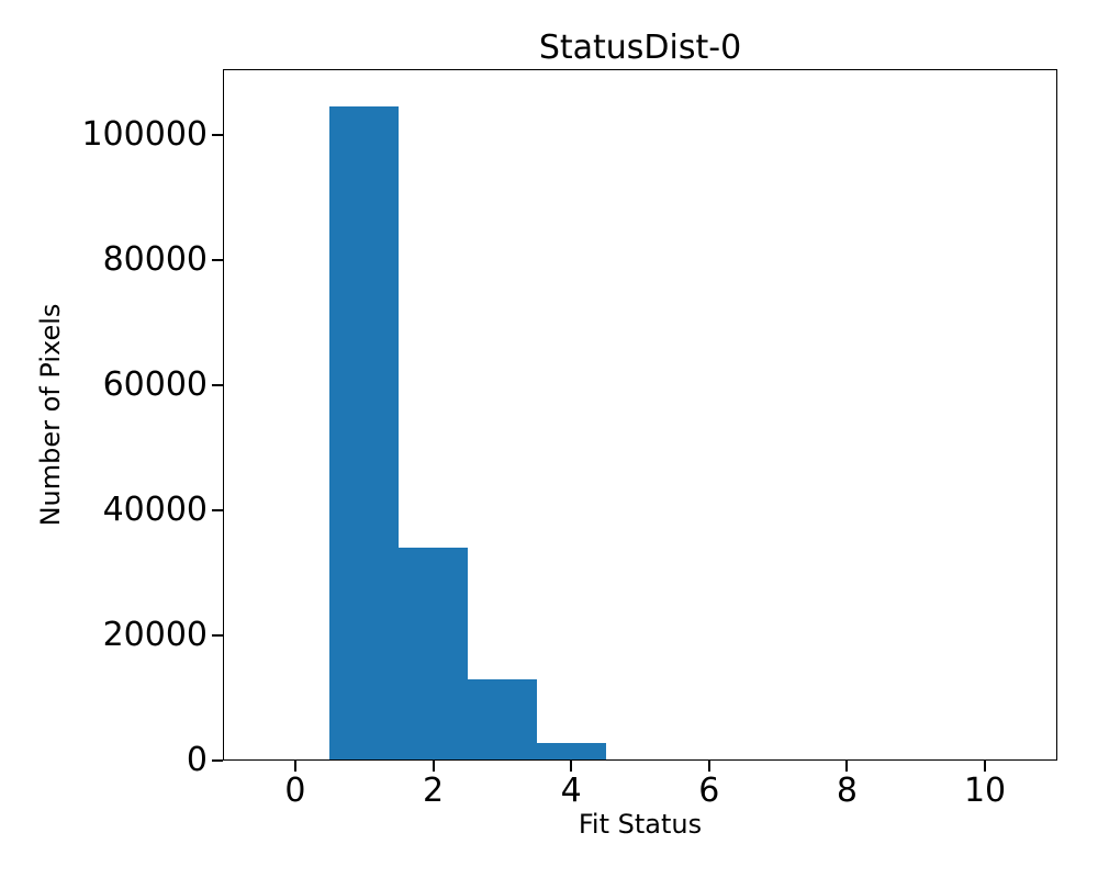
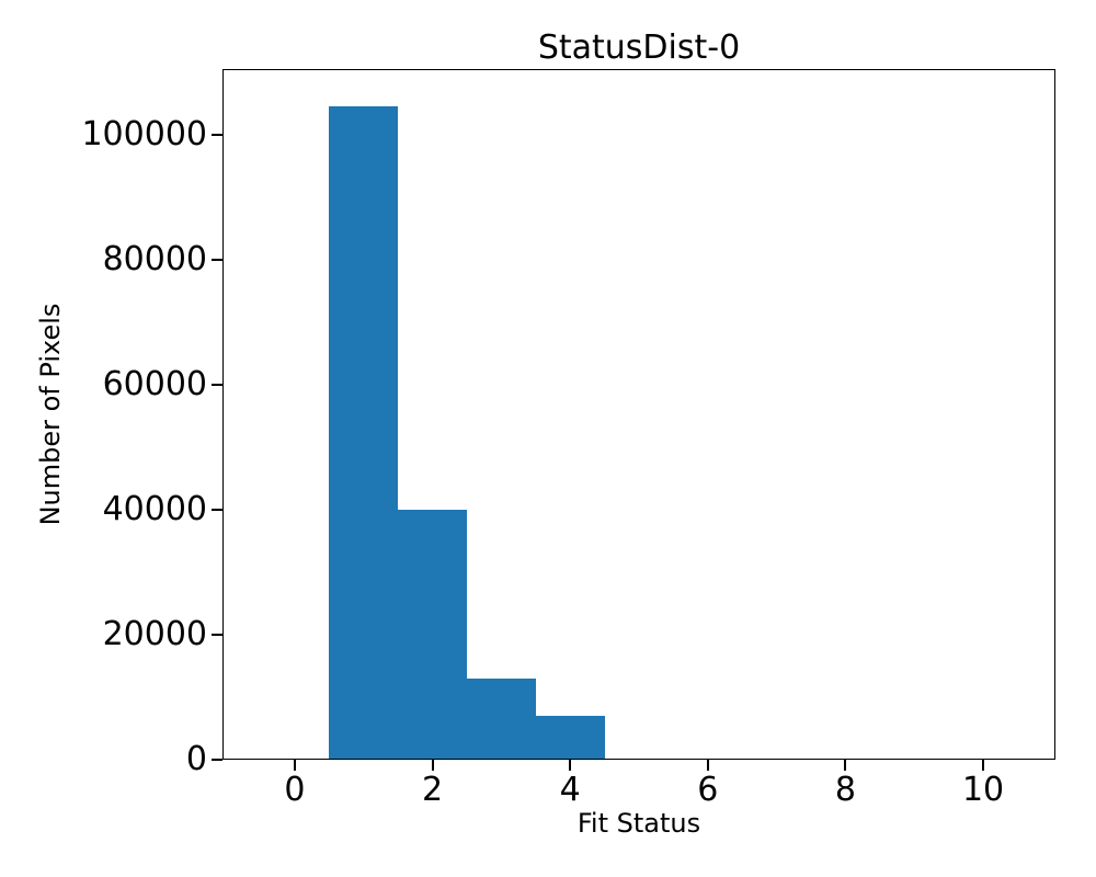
2: 34000 -> 40000
4: 3000 -> 7000
